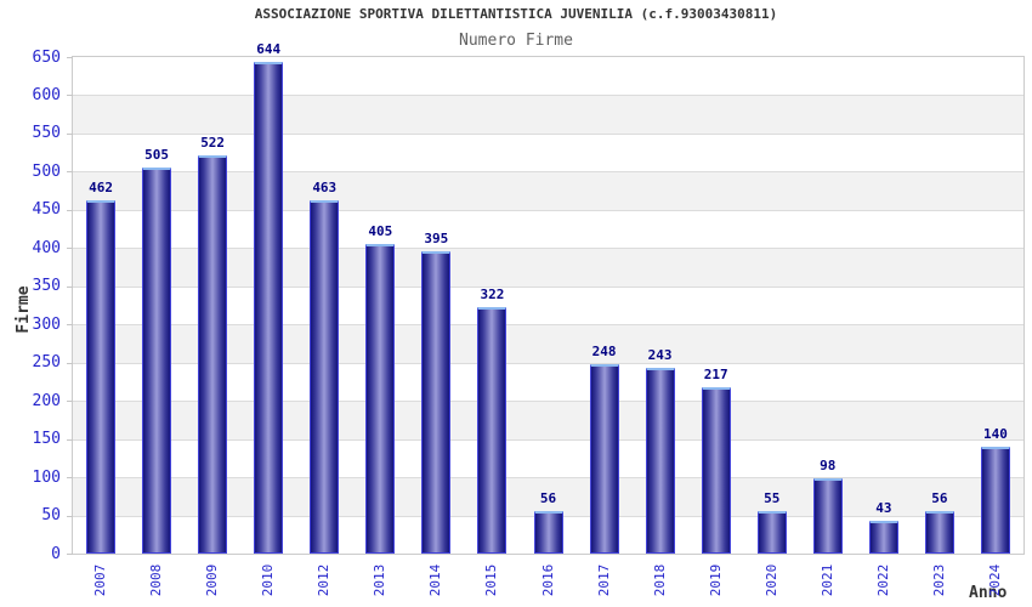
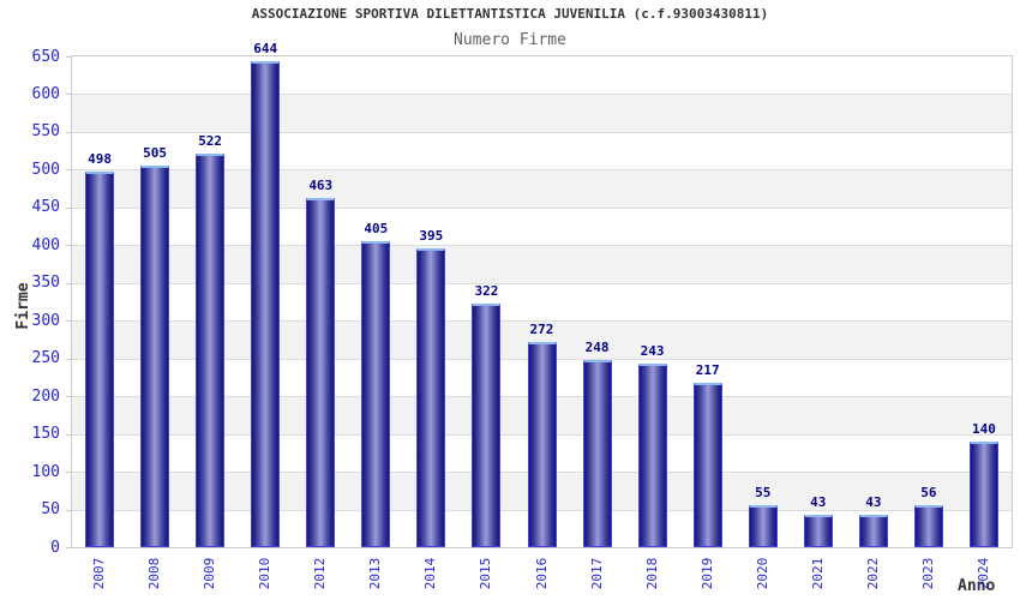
2007: 462 -> 498
2016: 56 -> 272
2021: 98 -> 43
